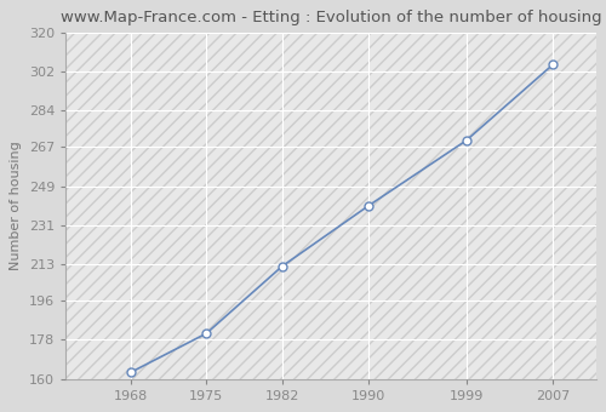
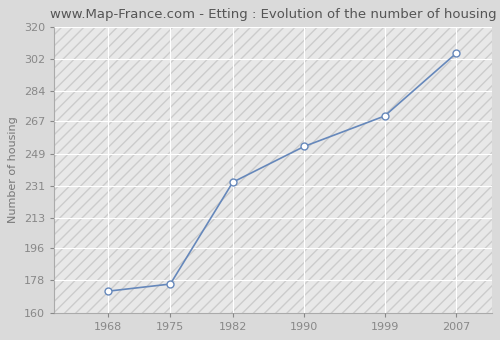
1968: 163 -> 172
1975: 181 -> 176
1982: 212 -> 233
1990: 240 -> 253
